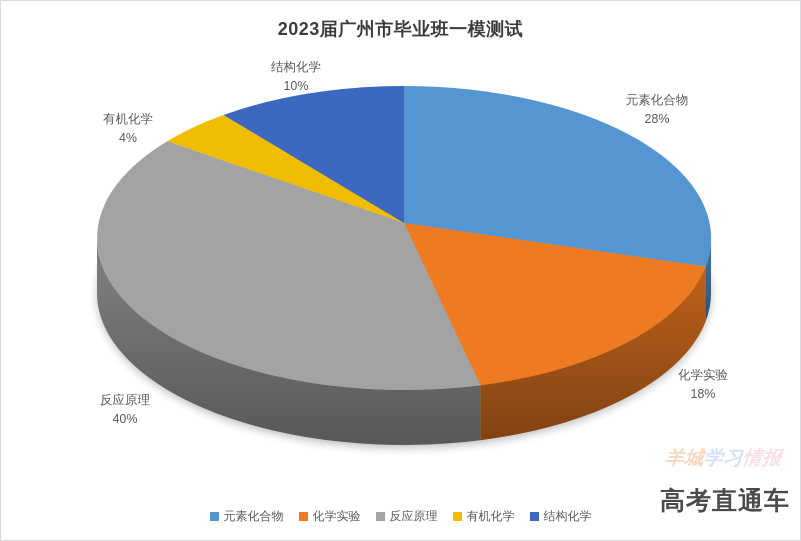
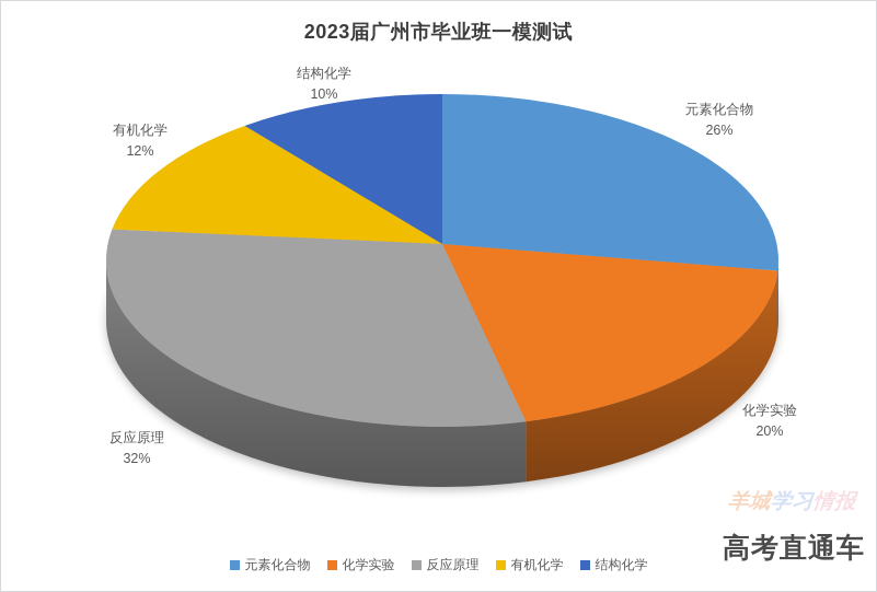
元素化合物: 28% -> 26%
化学实验: 18% -> 20%
反应原理: 40% -> 32%
有机化学: 4% -> 12%
